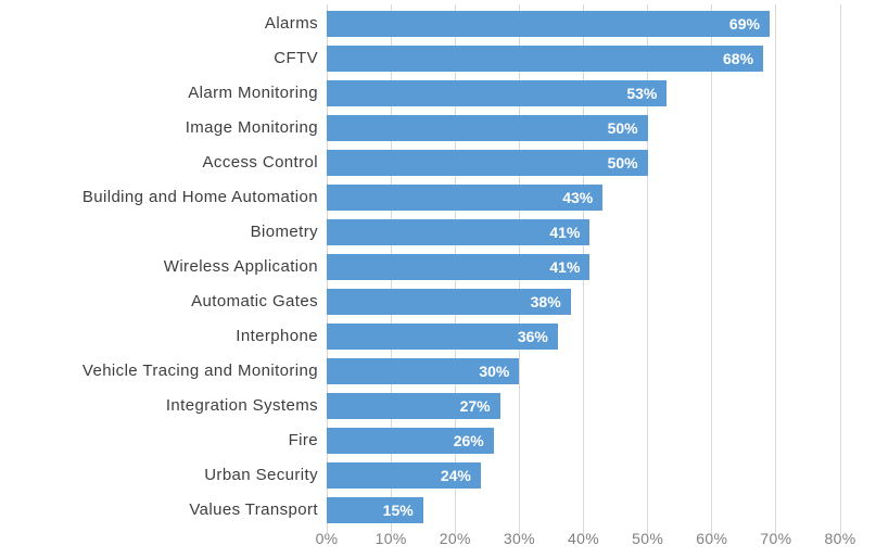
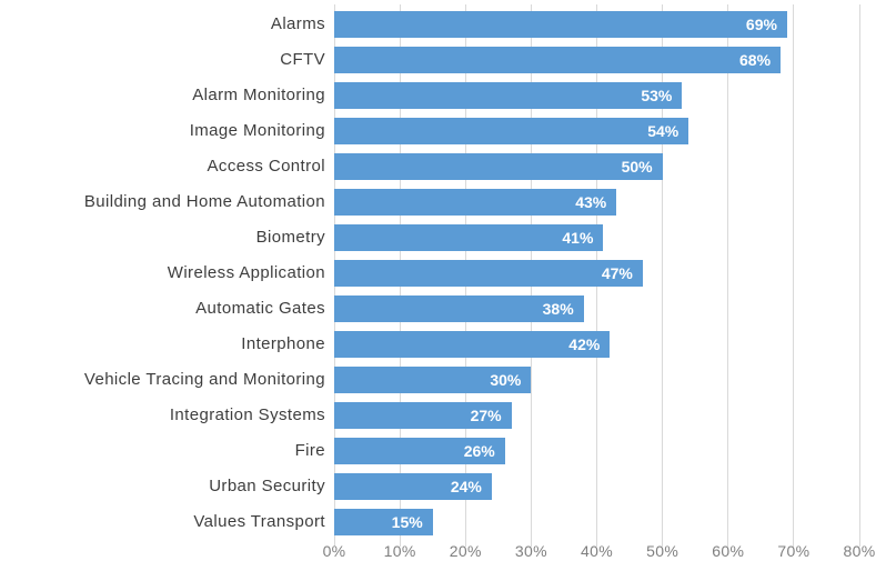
Image Monitoring: 50% -> 54%
Wireless Application: 41% -> 47%
Interphone: 36% -> 42%
